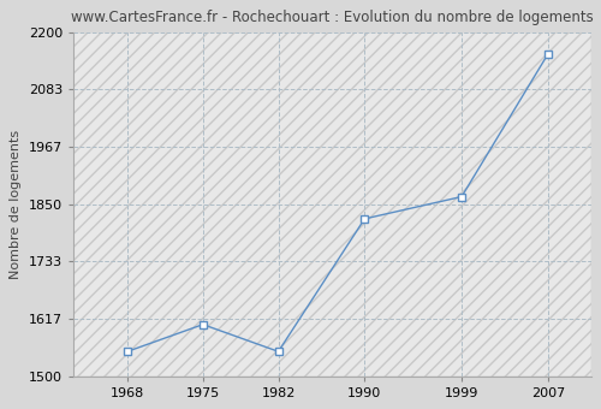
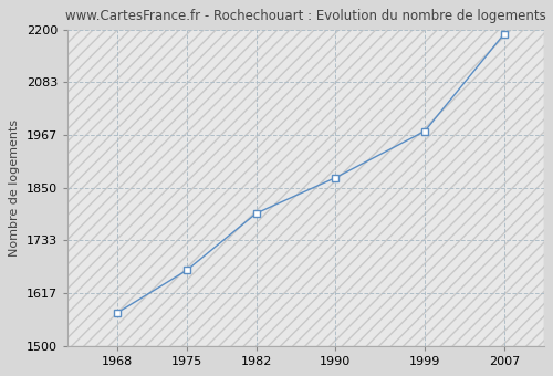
1968: 1550 -> 1573
1975: 1605 -> 1667
1982: 1550 -> 1793
1990: 1820 -> 1872
1999: 1865 -> 1975
2007: 2155 -> 2190
